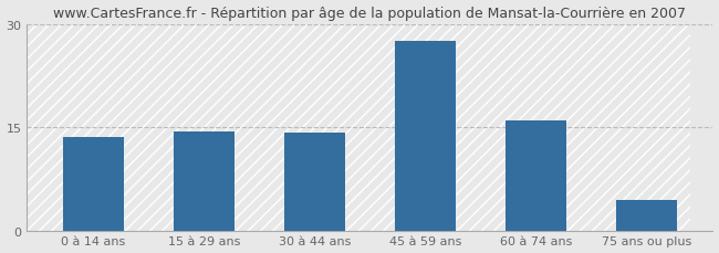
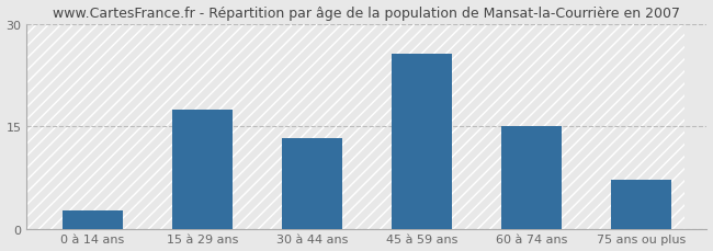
0 à 14 ans: 13.5 -> 2.6
15 à 29 ans: 14.3 -> 17.4
30 à 44 ans: 14.2 -> 13.2
45 à 59 ans: 27.5 -> 25.6
60 à 74 ans: 16.0 -> 15.0
75 ans ou plus: 4.5 -> 7.2
